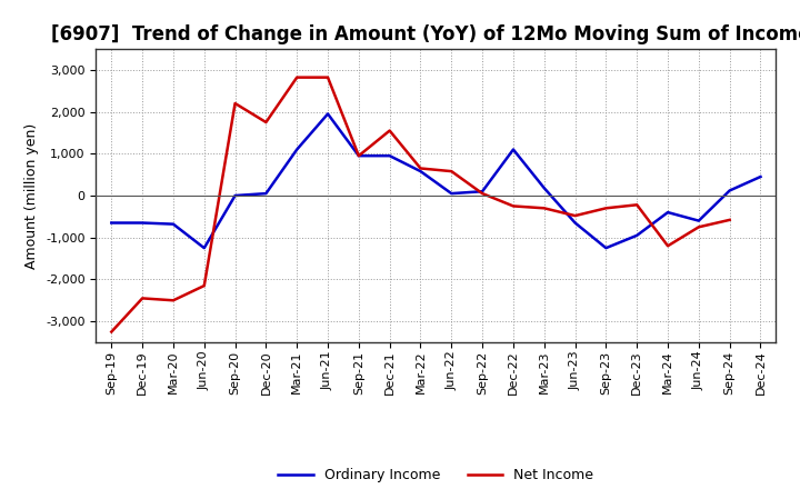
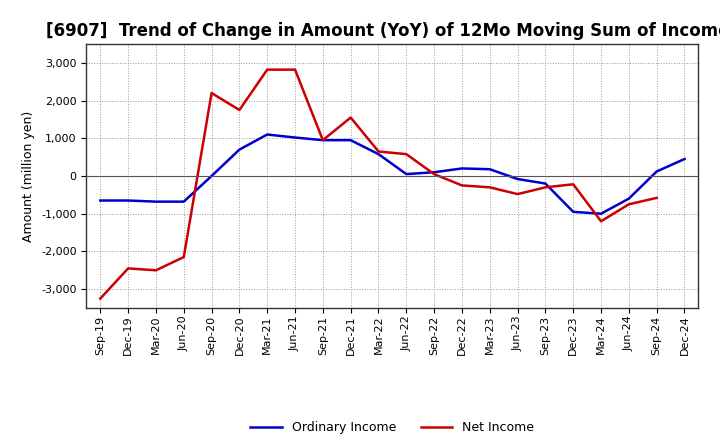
Ordinary Income/Jun-20: -1,250 -> -680
Ordinary Income/Dec-20: 50 -> 700
Ordinary Income/Jun-21: 1,950 -> 1,020
Ordinary Income/Dec-22: 1,100 -> 200
Ordinary Income/Jun-23: -650 -> -80
Ordinary Income/Sep-23: -1,250 -> -200
Ordinary Income/Mar-24: -400 -> -1,000
